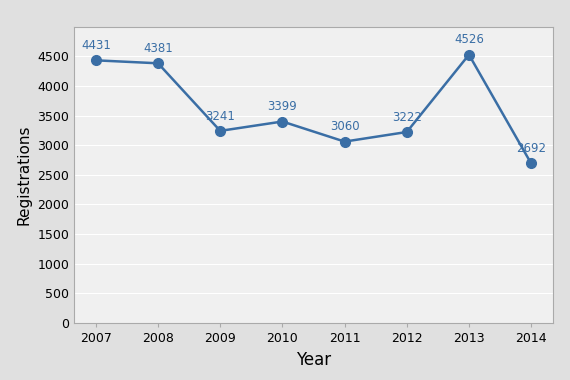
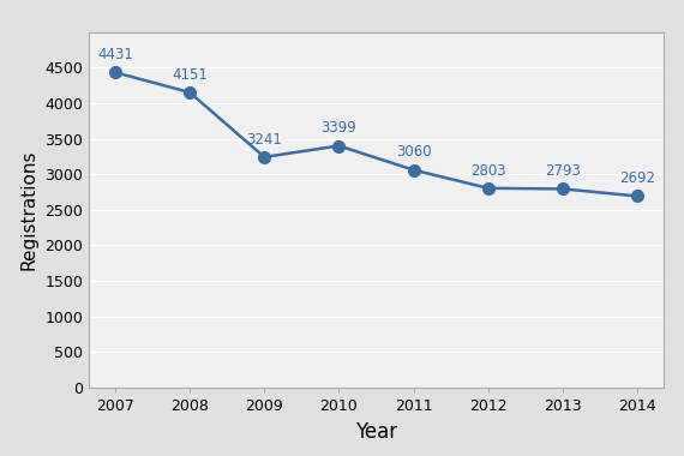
2008: 4381 -> 4151
2012: 3222 -> 2803
2013: 4526 -> 2793
